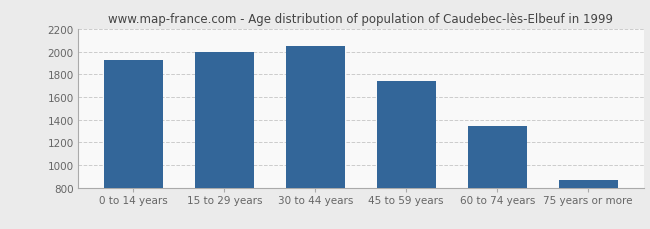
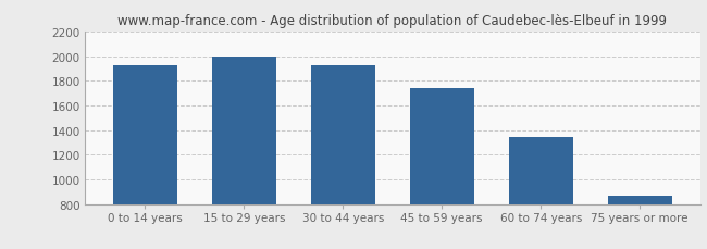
30 to 44 years: 2040 -> 1930
